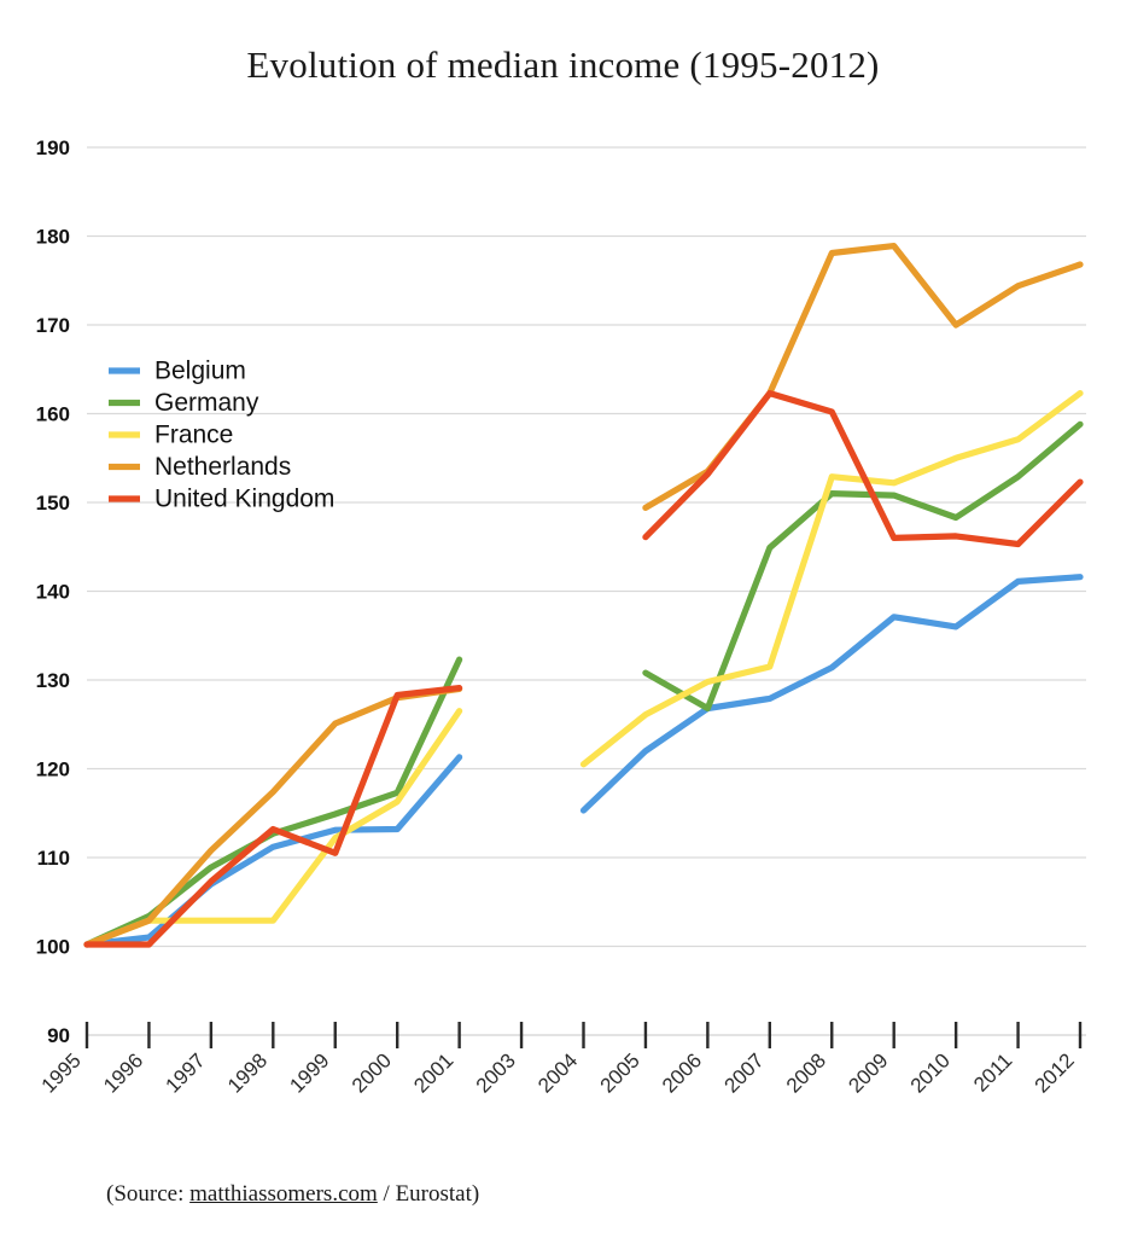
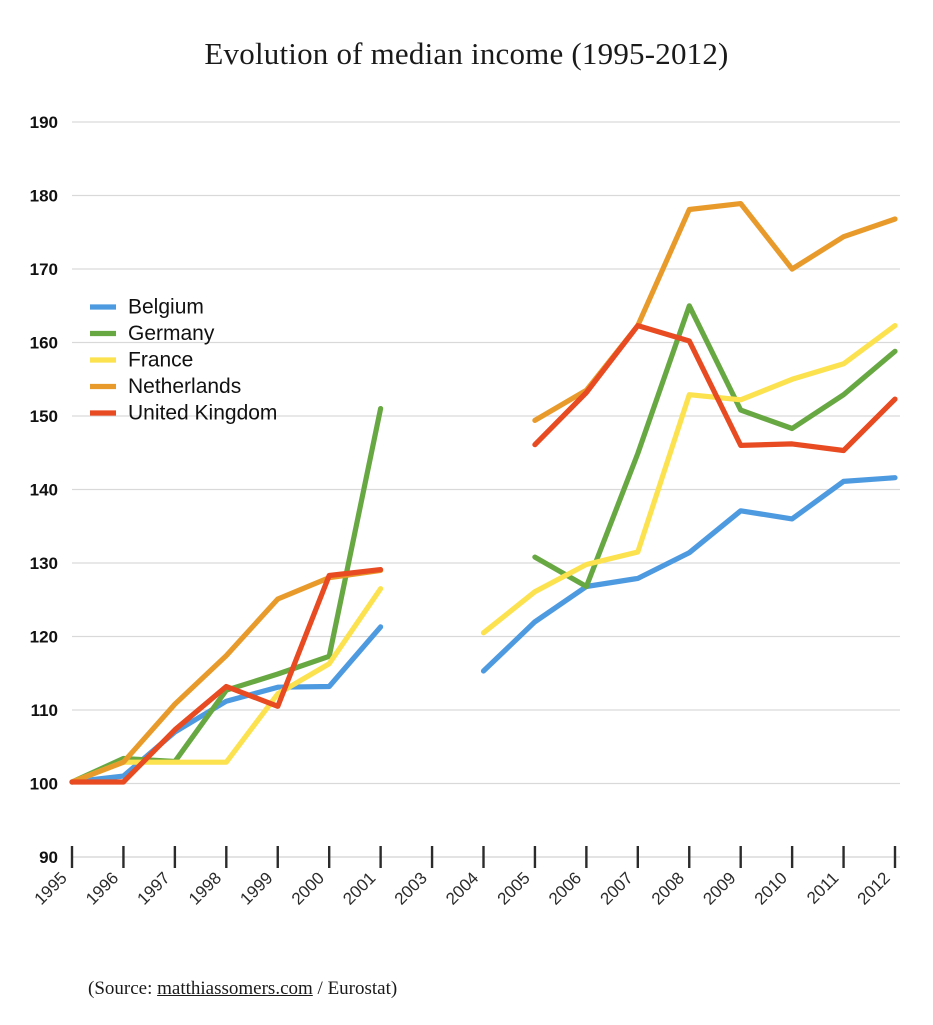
Germany/1997: 109 -> 103
Germany/2001: 132 -> 151
Germany/2008: 151 -> 165
